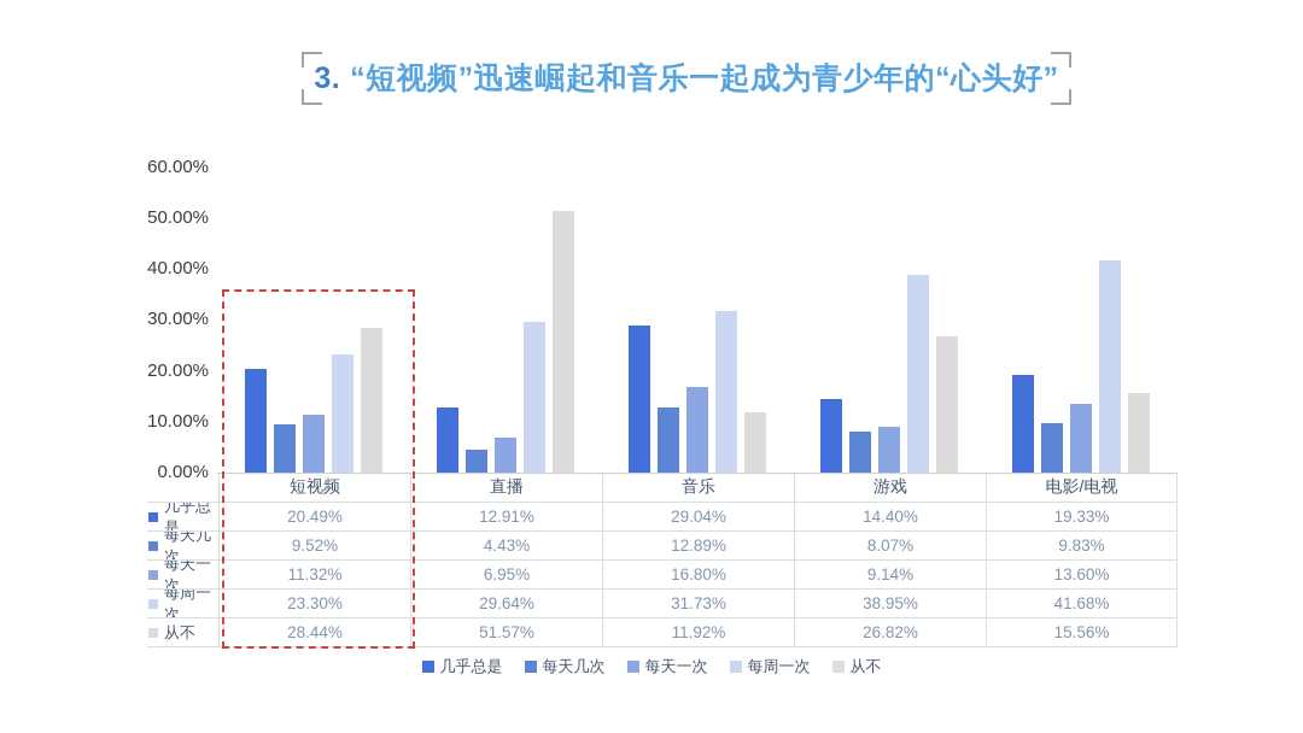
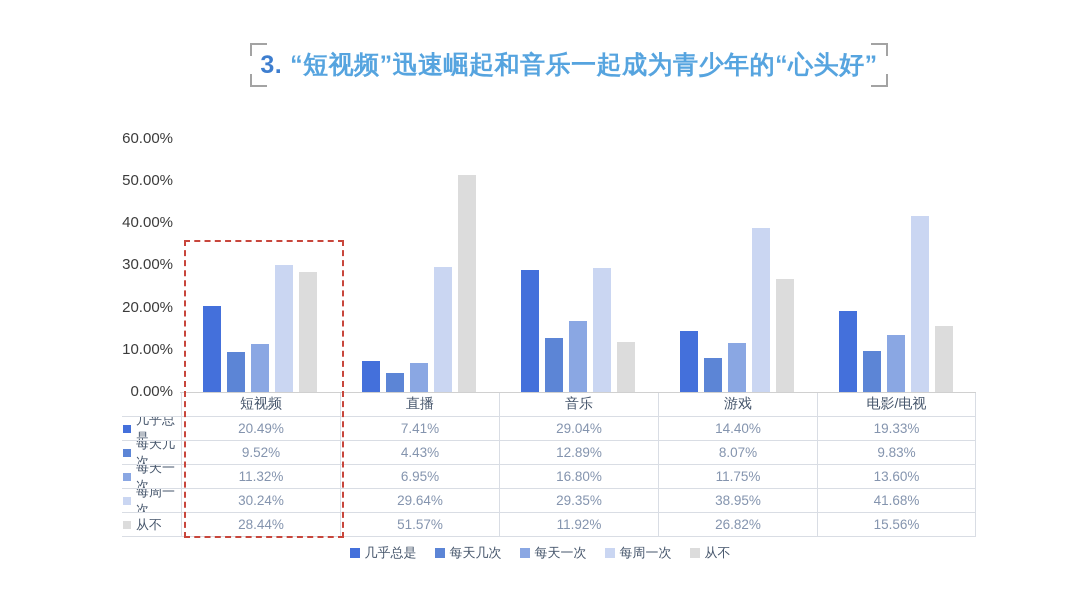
每周一次/短视频: 23.30% -> 30.24%
几乎总是/直播: 12.91% -> 7.41%
每周一次/音乐: 31.73% -> 29.35%
每天一次/游戏: 9.14% -> 11.75%
